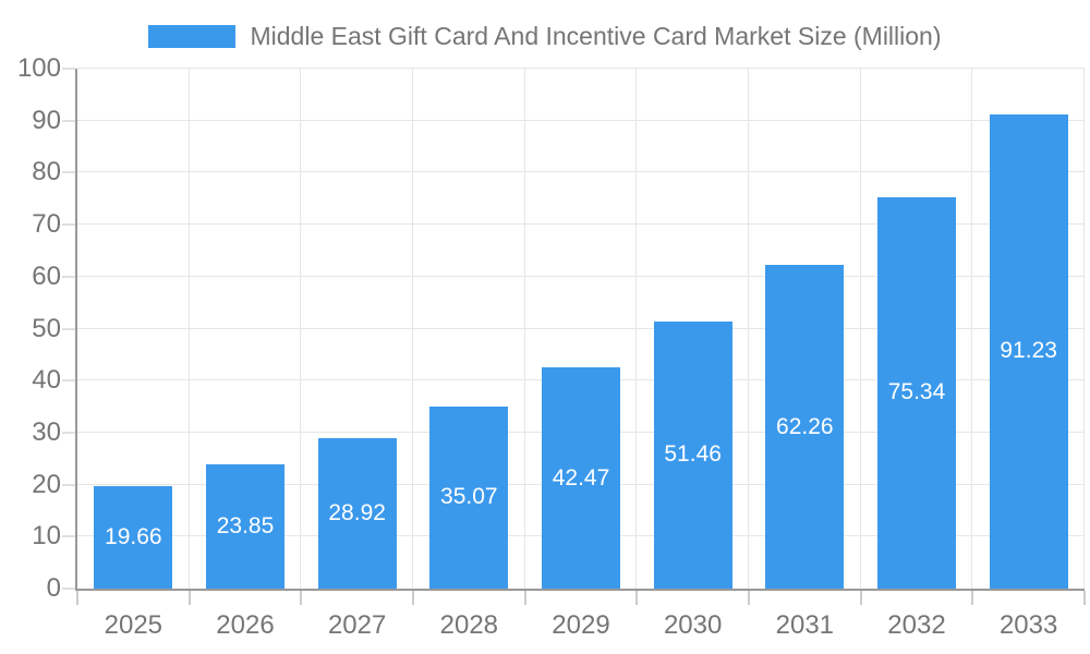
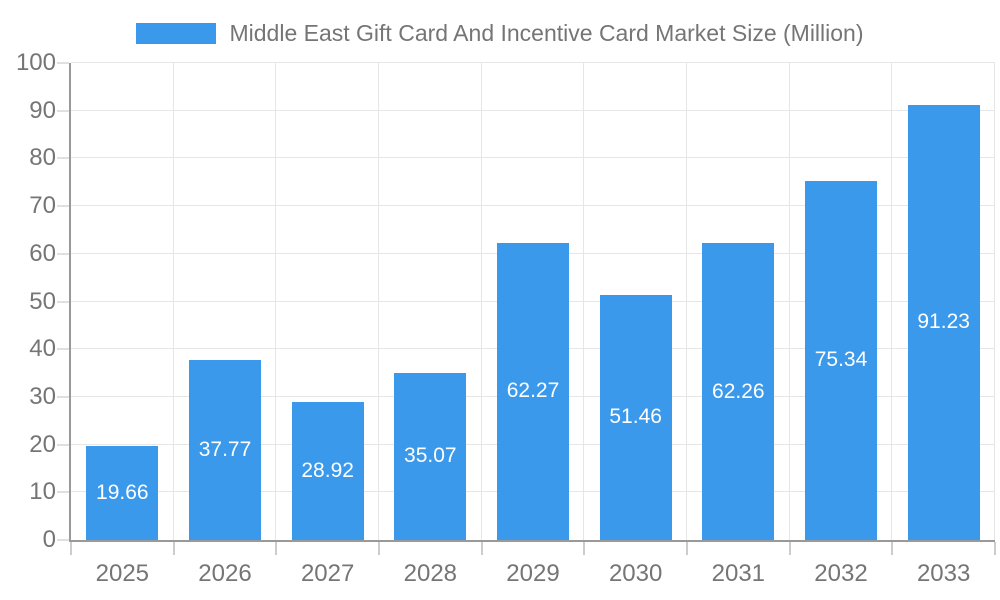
2026: 23.85 -> 37.77
2029: 42.47 -> 62.27
